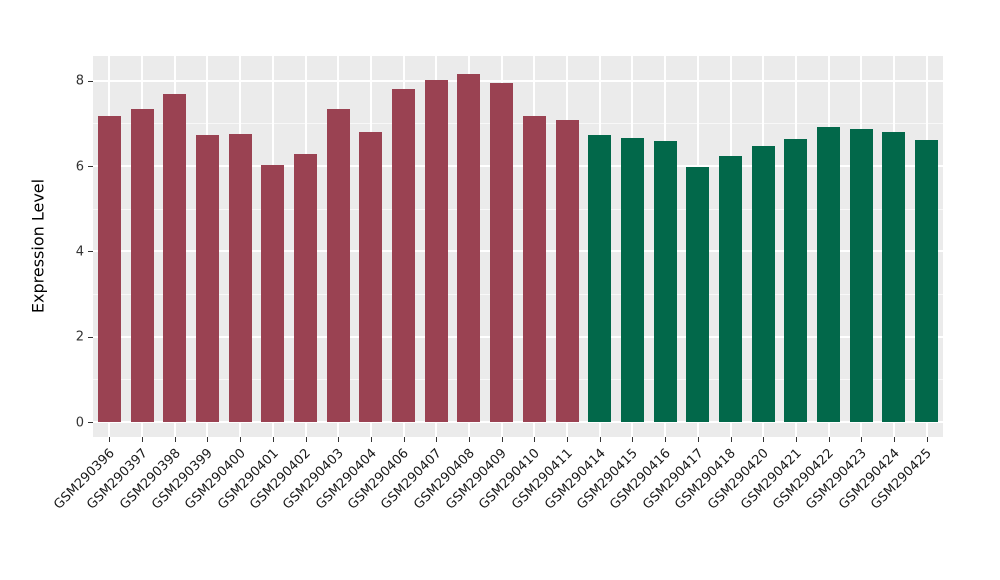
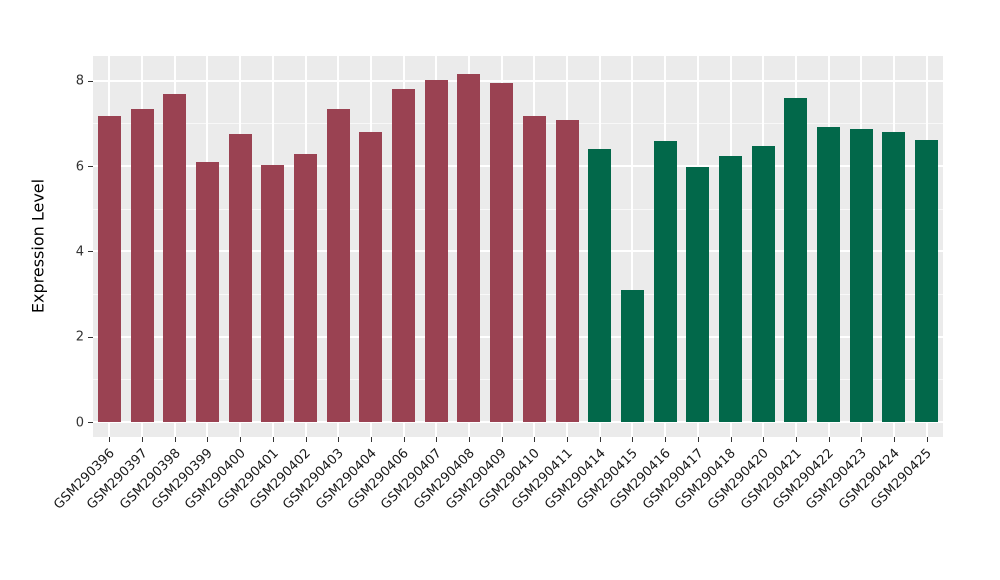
GSM290399: 6.7 -> 6.1
GSM290414: 6.7 -> 6.4
GSM290415: 6.7 -> 3.1
GSM290421: 6.6 -> 7.6
